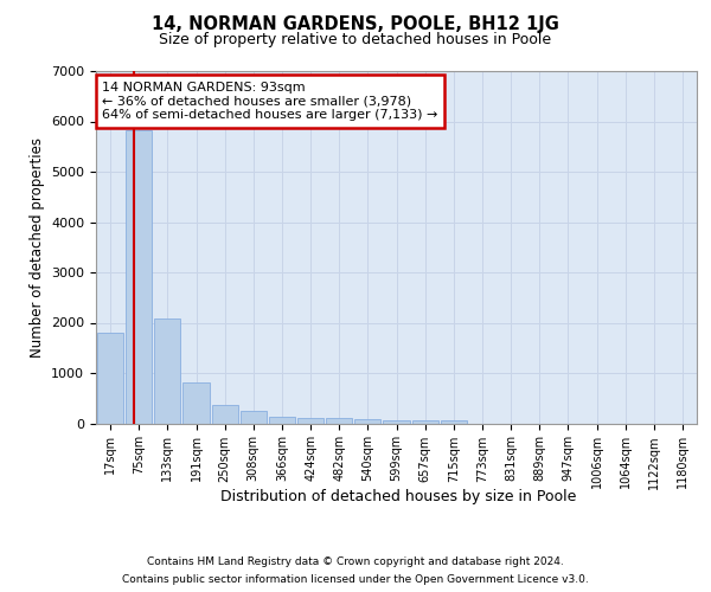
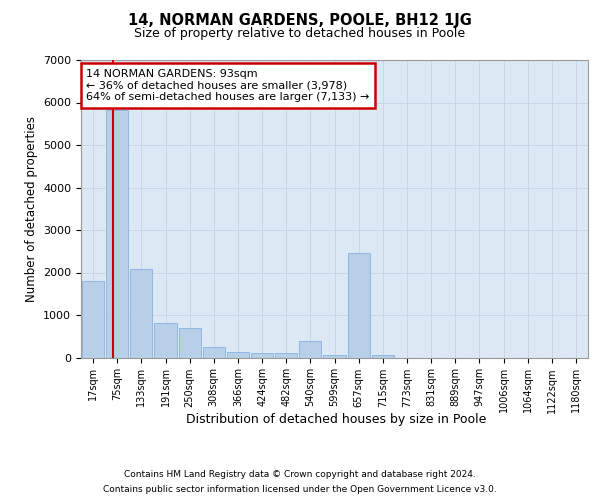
250sqm: 370 -> 700
540sqm: 80 -> 400
657sqm: 70 -> 2450
